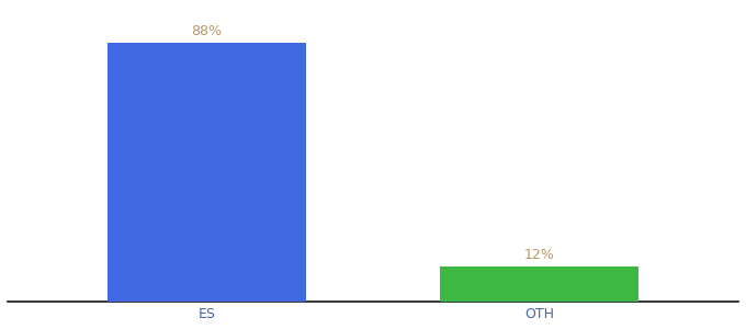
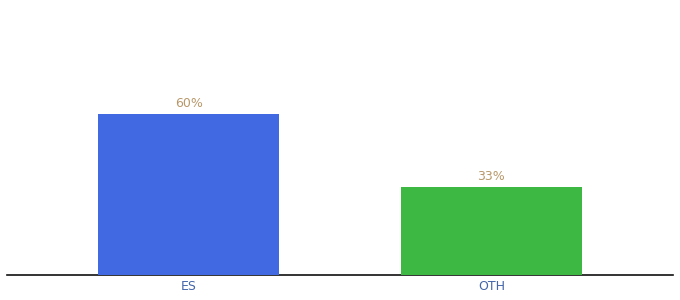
ES: 88% -> 60%
OTH: 12% -> 33%
